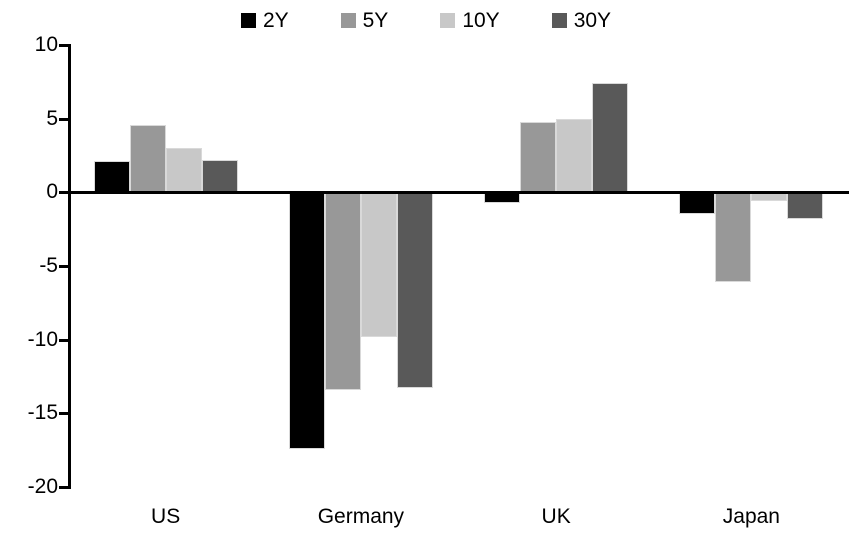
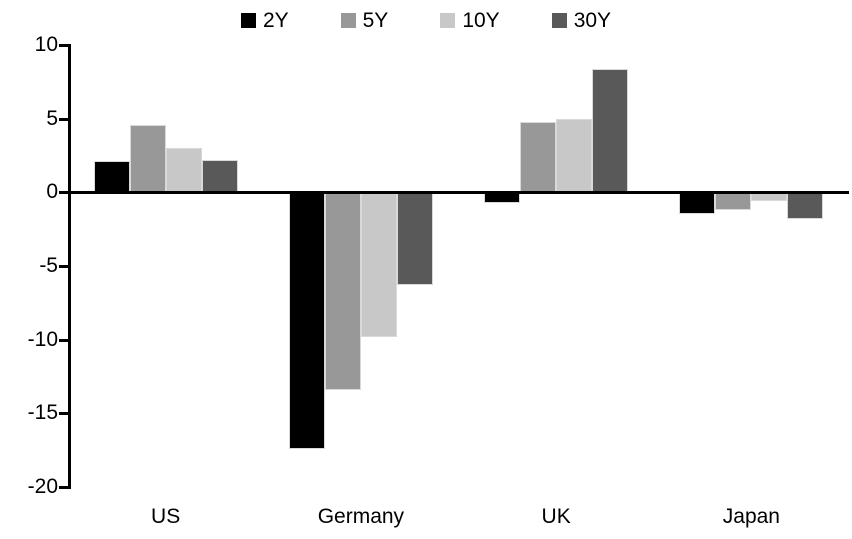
30Y/Germany: -13.3 -> -6.3
30Y/UK: 7.4 -> 8.4
5Y/Japan: -6.1 -> -1.2
